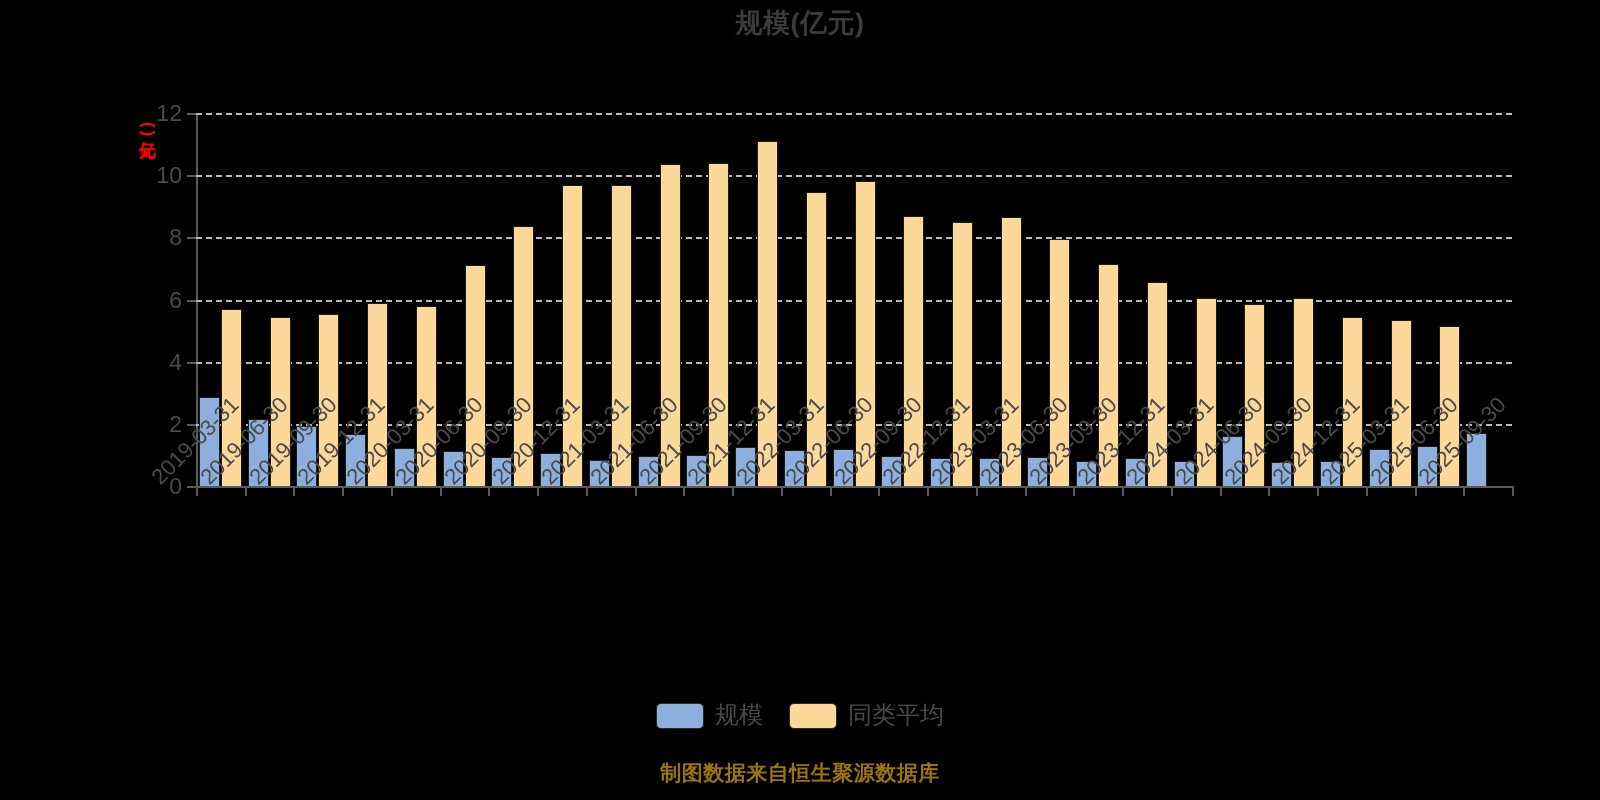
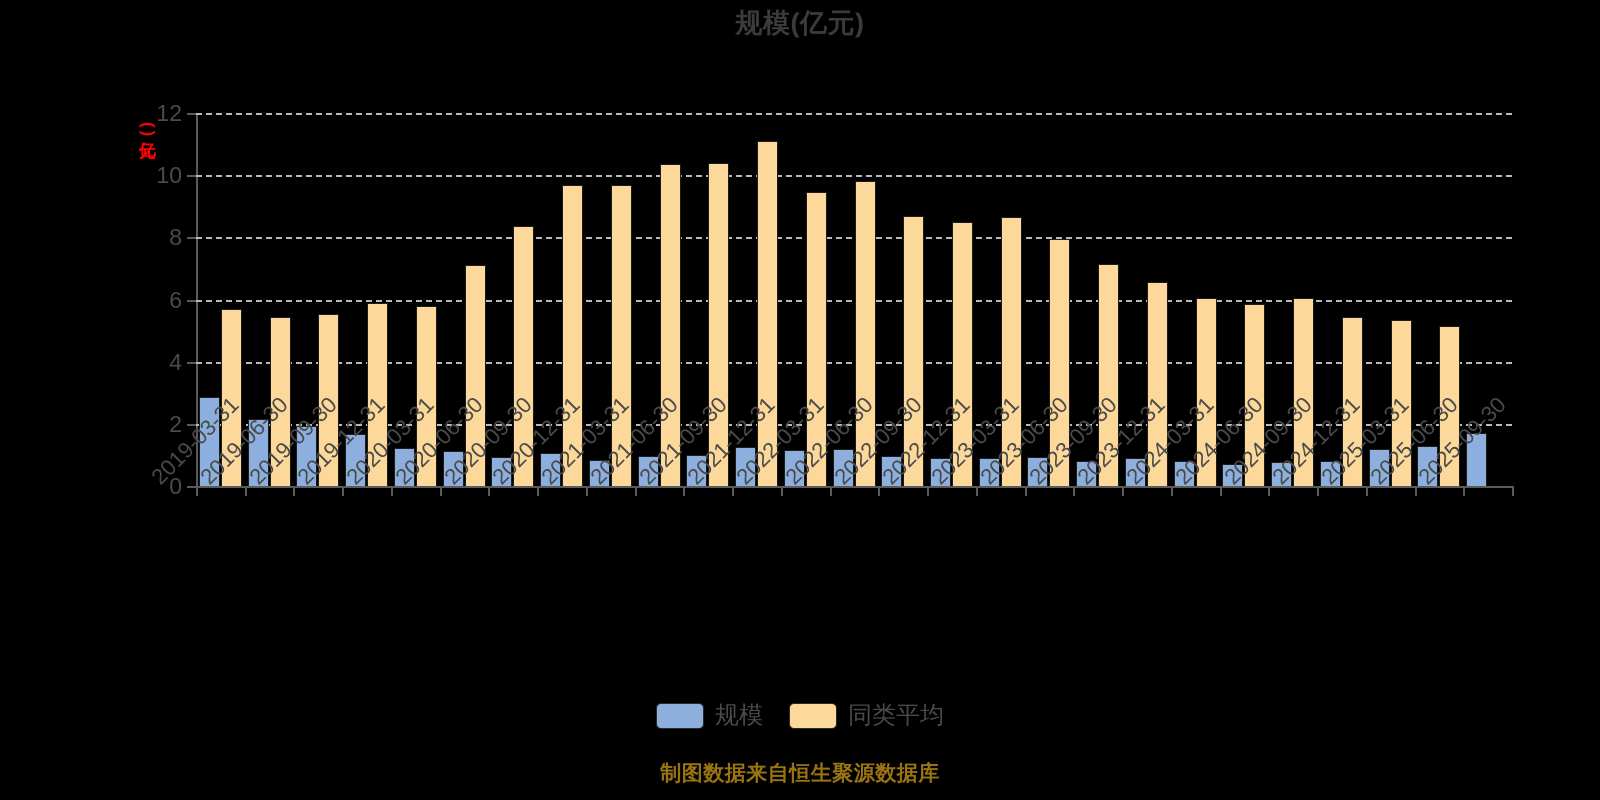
规模/2024-06-30: 1.6 -> 0.7
